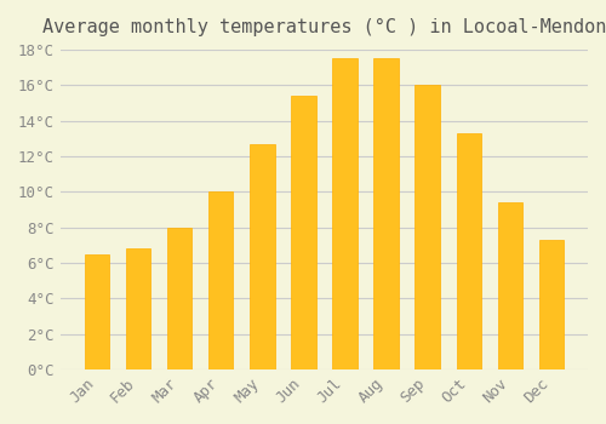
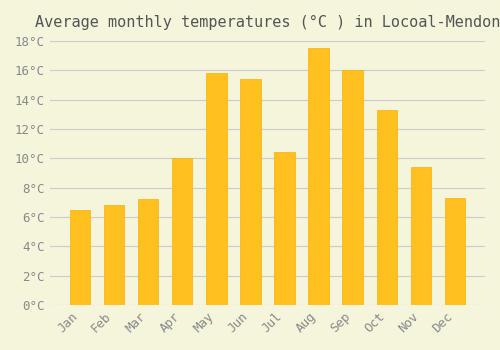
Mar: 8.0°C -> 7.2°C
May: 12.7°C -> 15.8°C
Jul: 17.5°C -> 10.4°C
